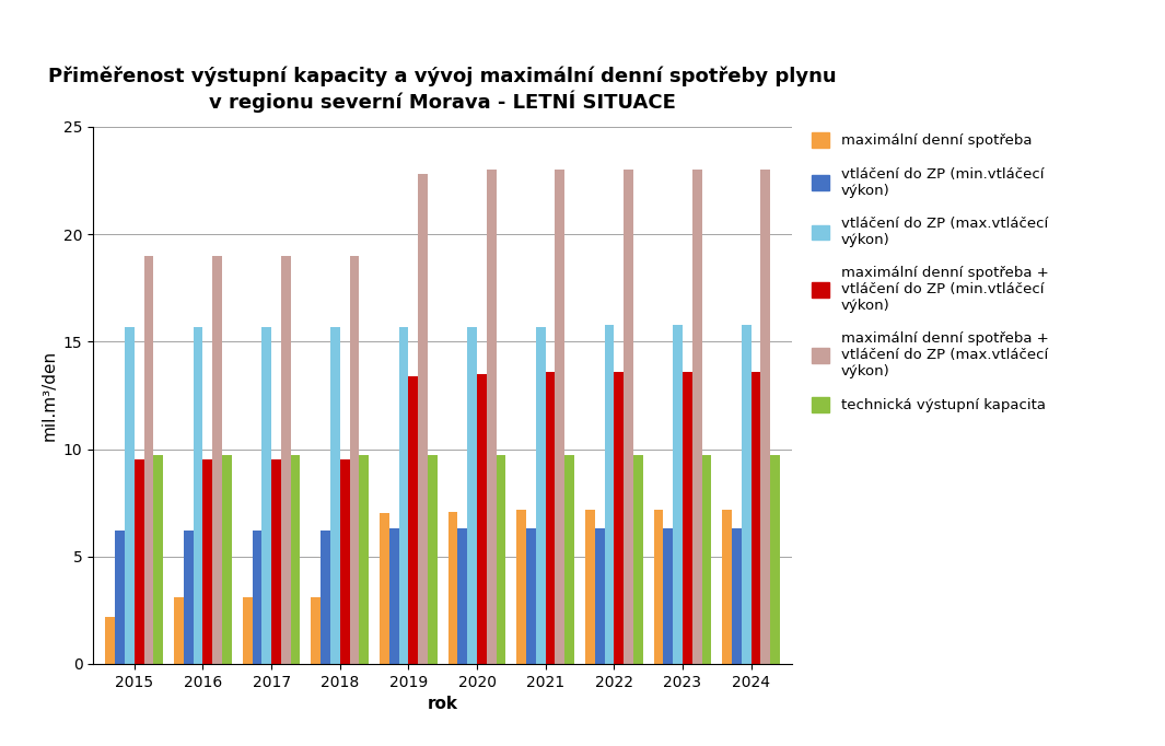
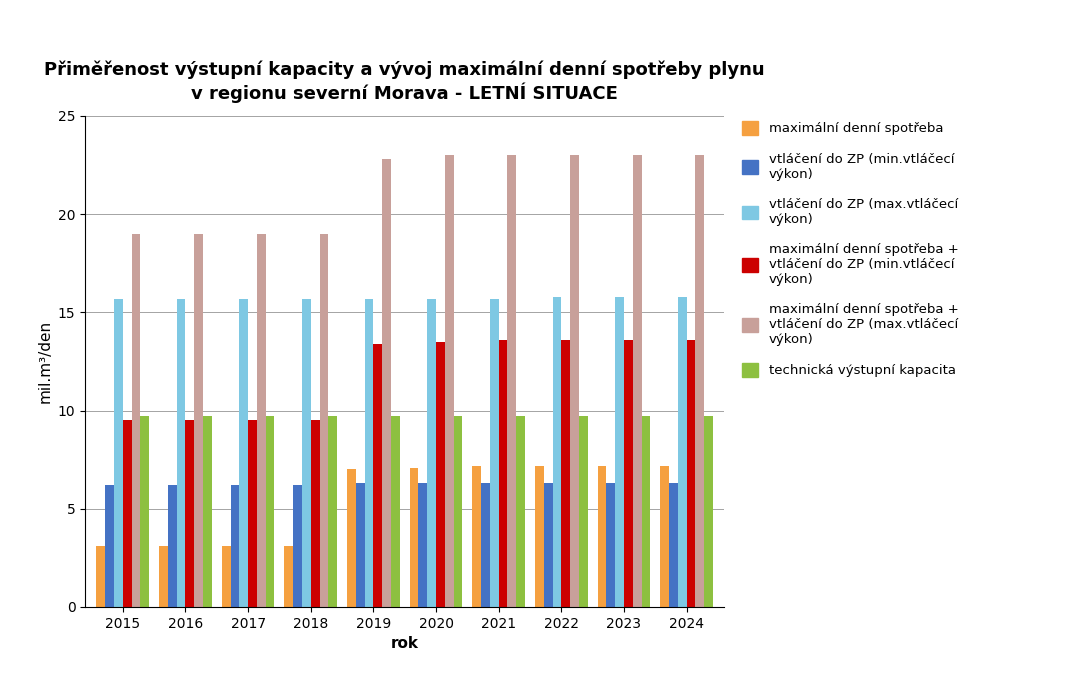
maximální denní spotřeba/2015: 2.2 -> 3.1
